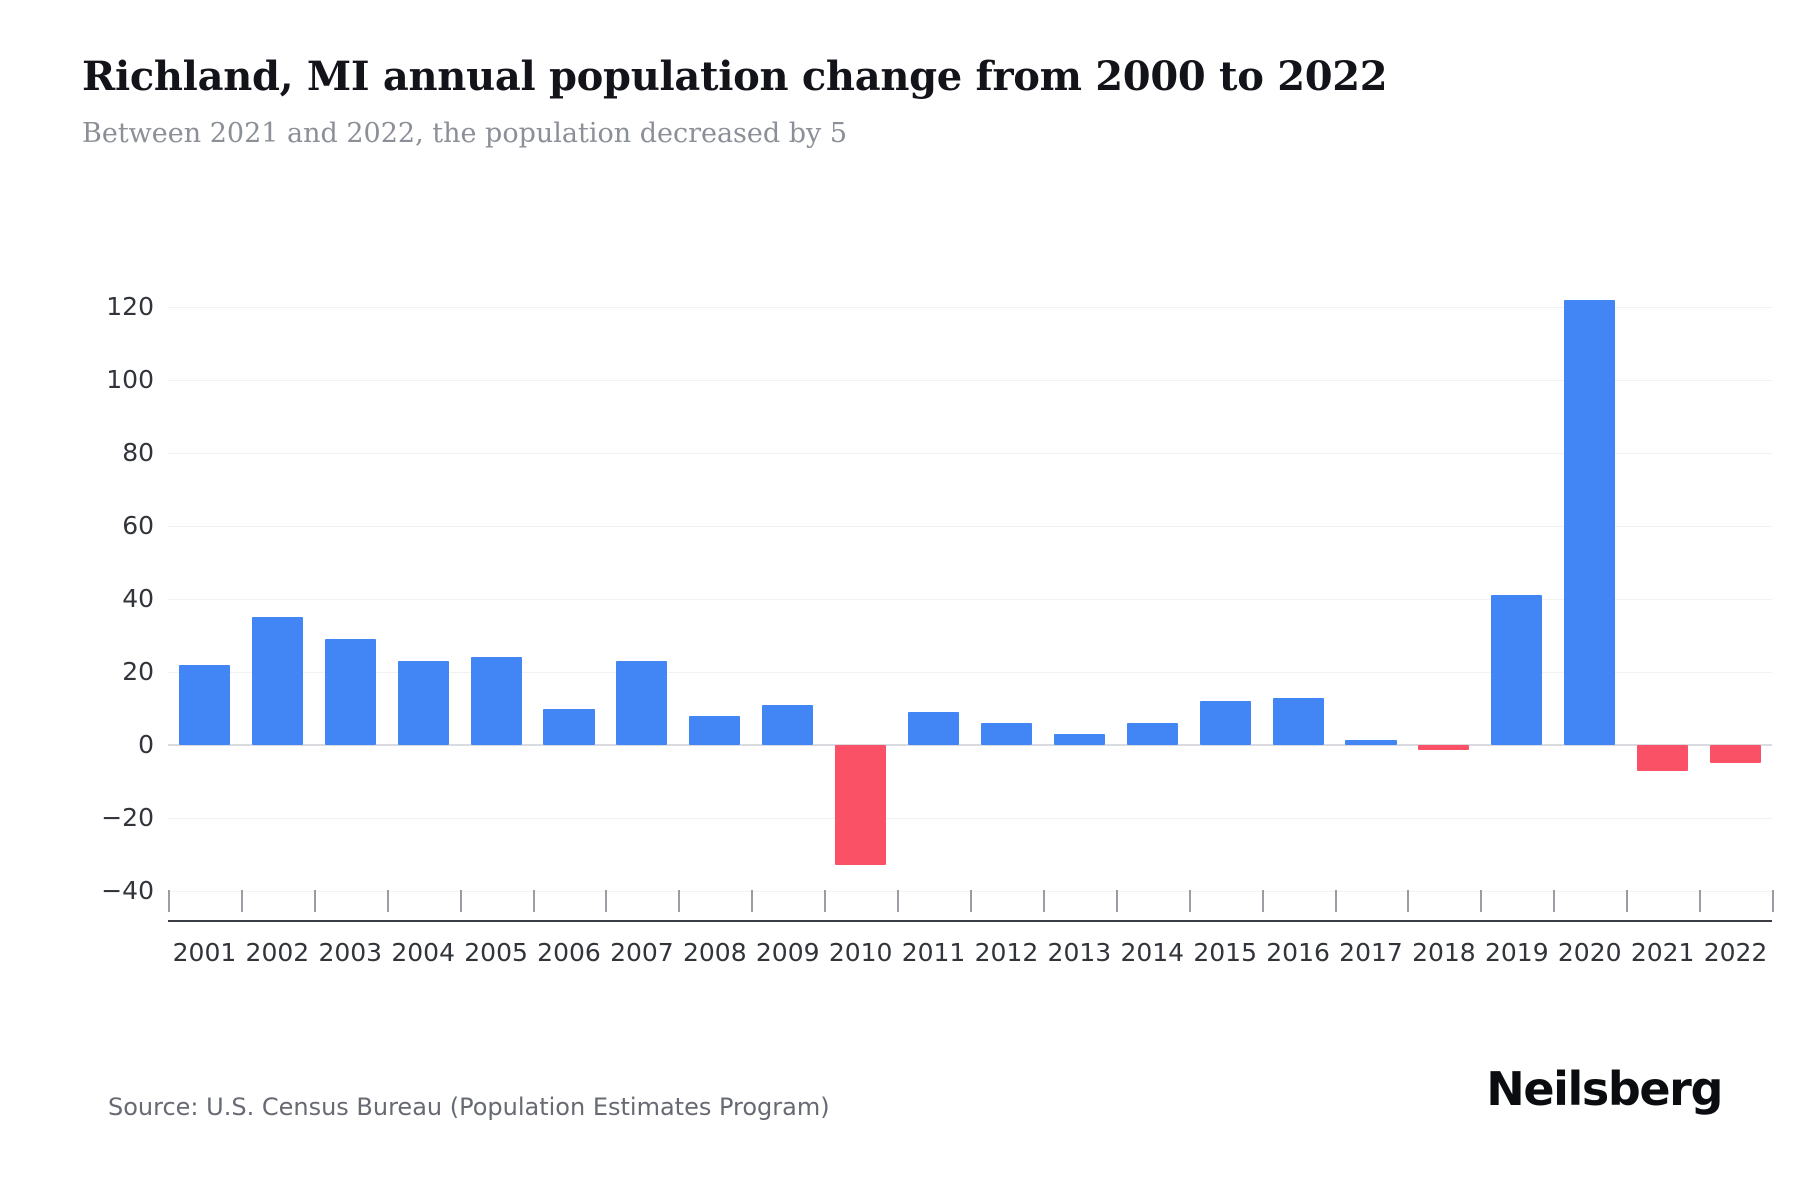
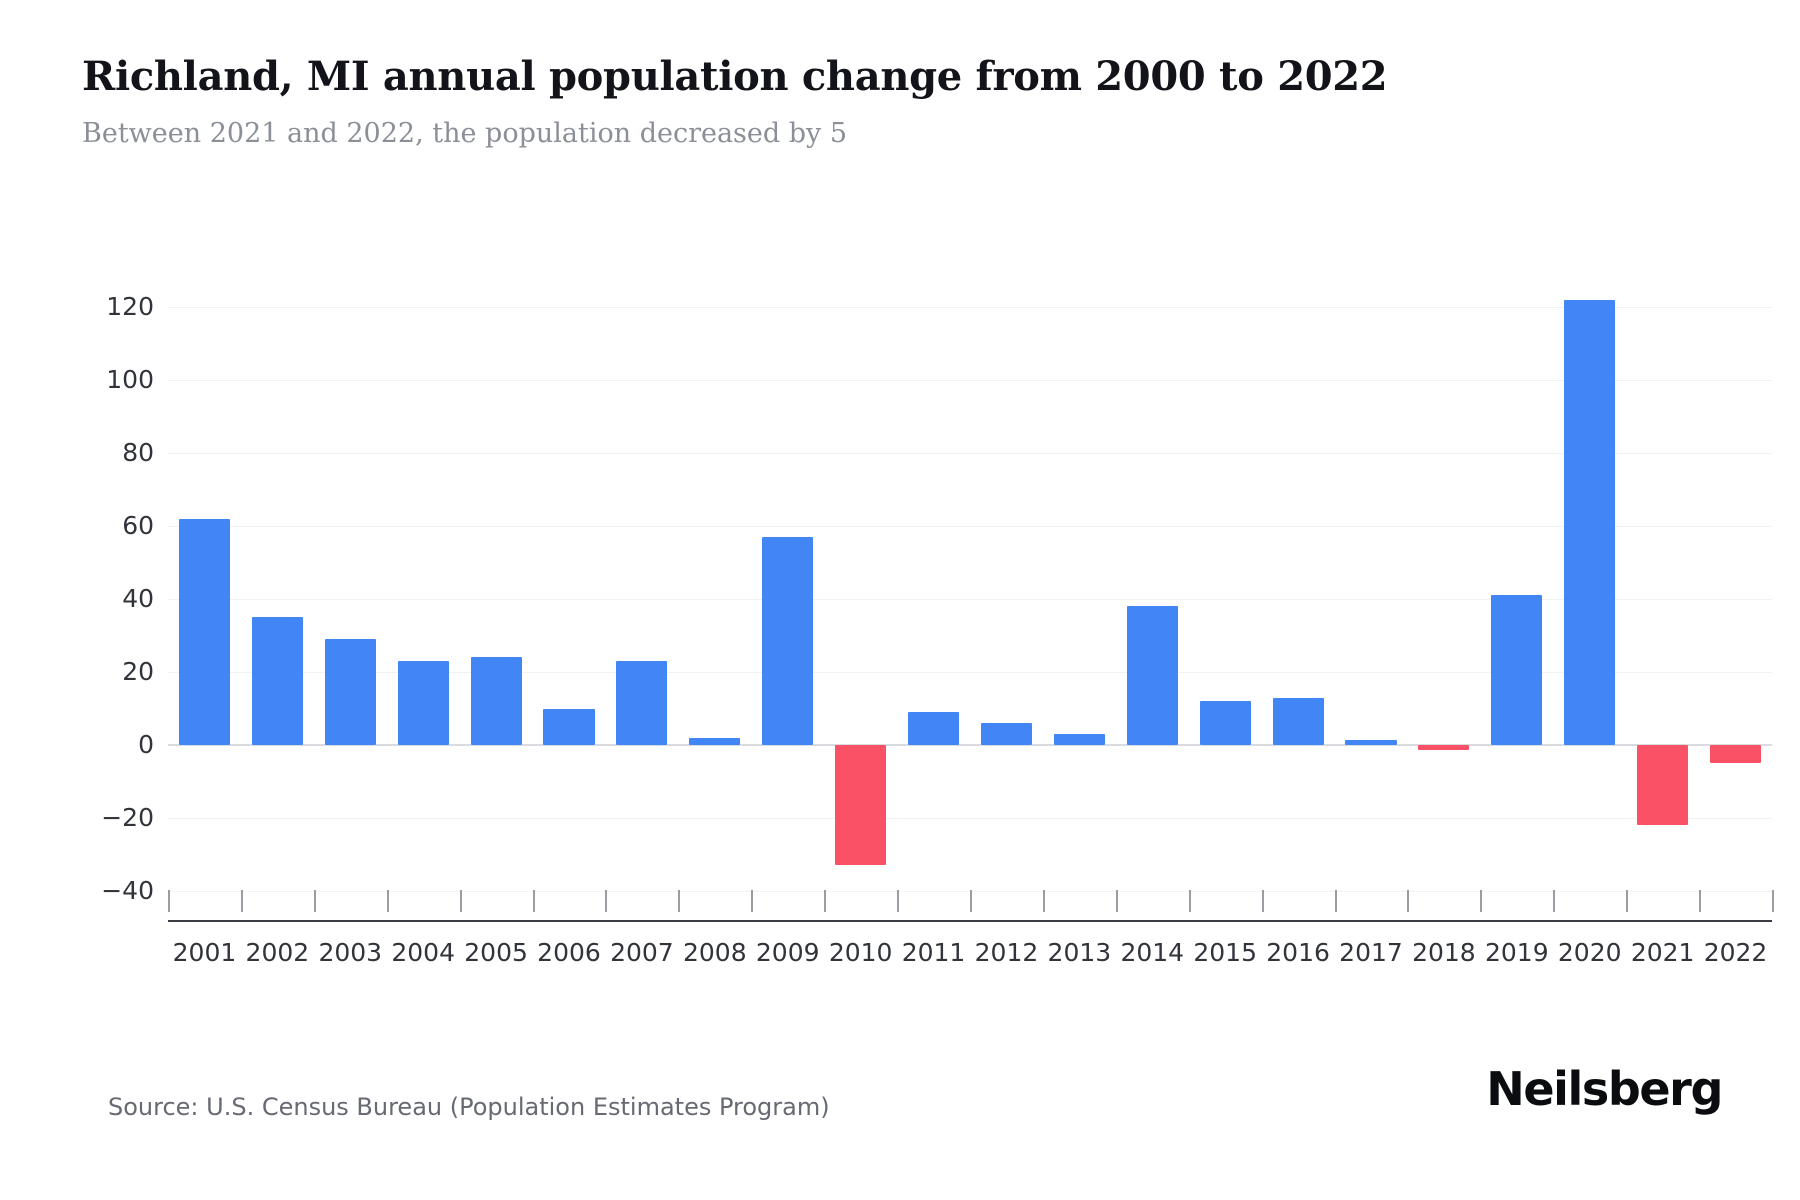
2001: 22 -> 62
2008: 8 -> 2
2009: 11 -> 57
2014: 6 -> 38
2021: -7 -> -22
